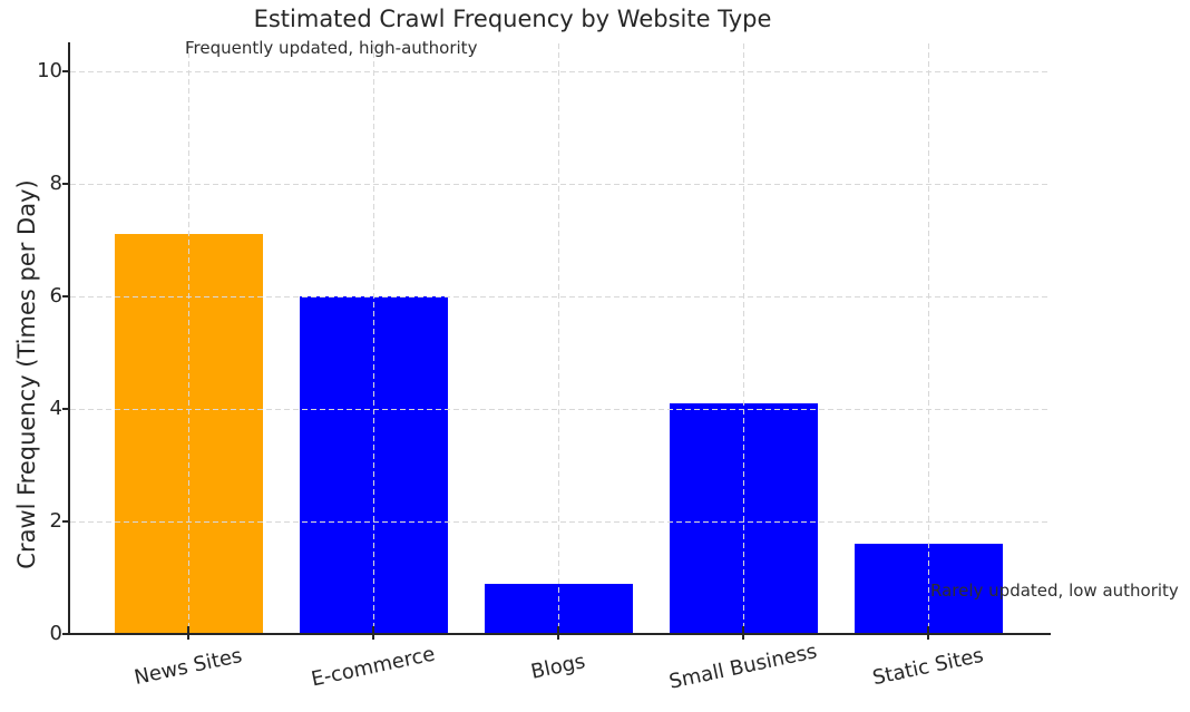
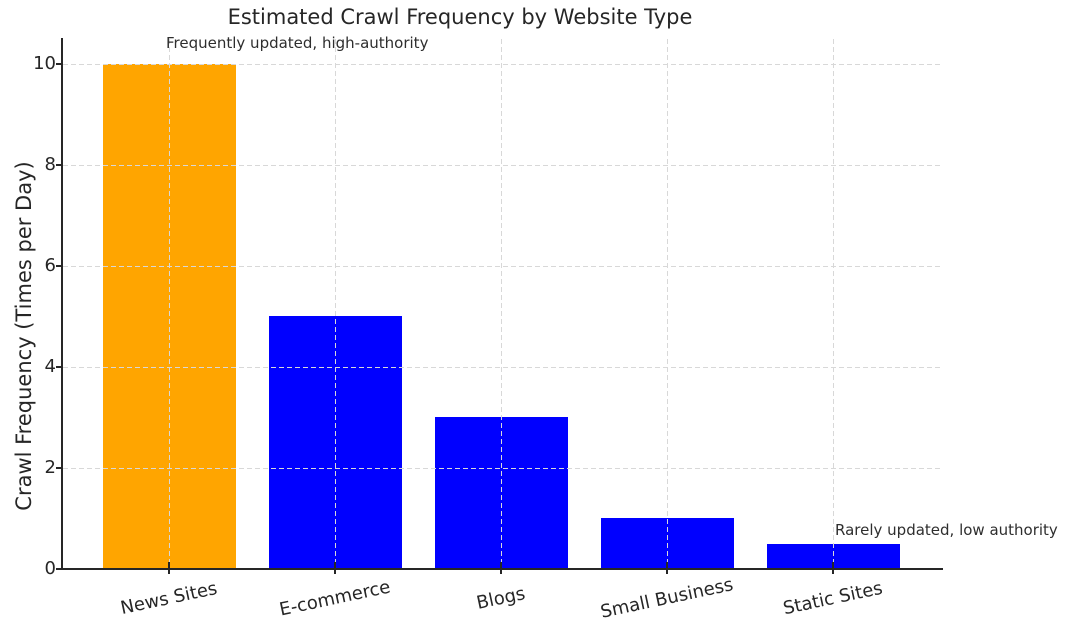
News Sites: 7.1 -> 10.0
E-commerce: 6.0 -> 5.0
Blogs: 0.9 -> 3.0
Small Business: 4.1 -> 1.0
Static Sites: 1.6 -> 0.5
